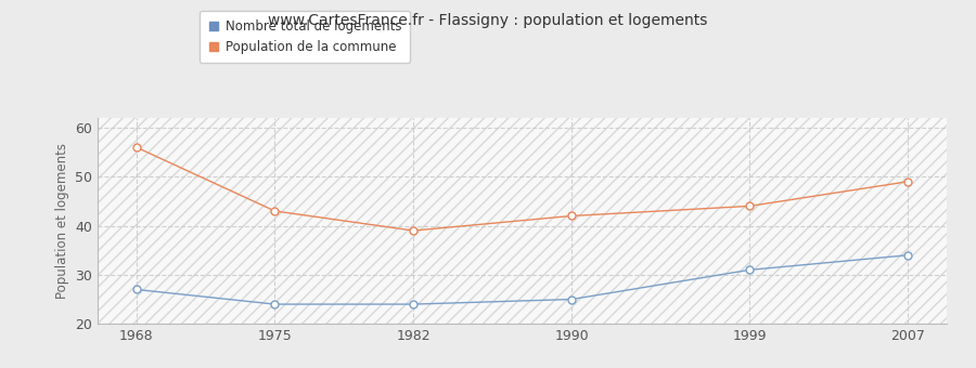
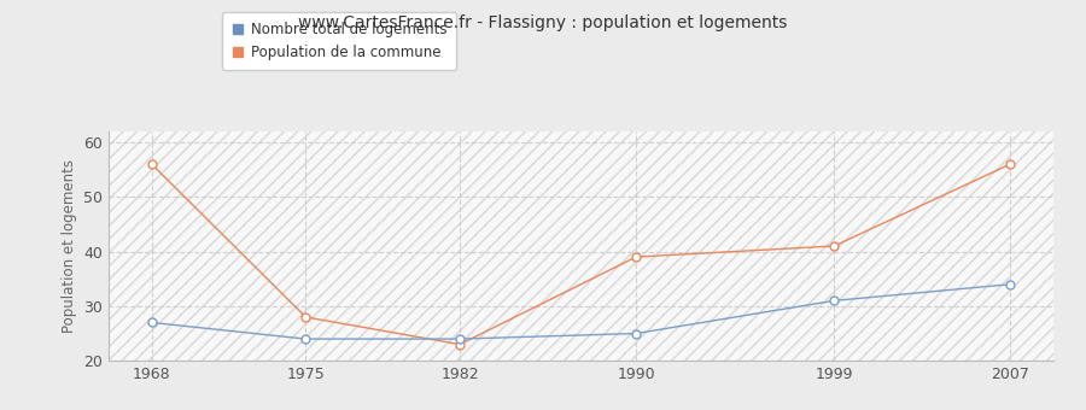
Population de la commune/1975: 43 -> 28
Population de la commune/1982: 39 -> 23
Population de la commune/1990: 42 -> 39
Population de la commune/1999: 44 -> 41
Population de la commune/2007: 49 -> 56
